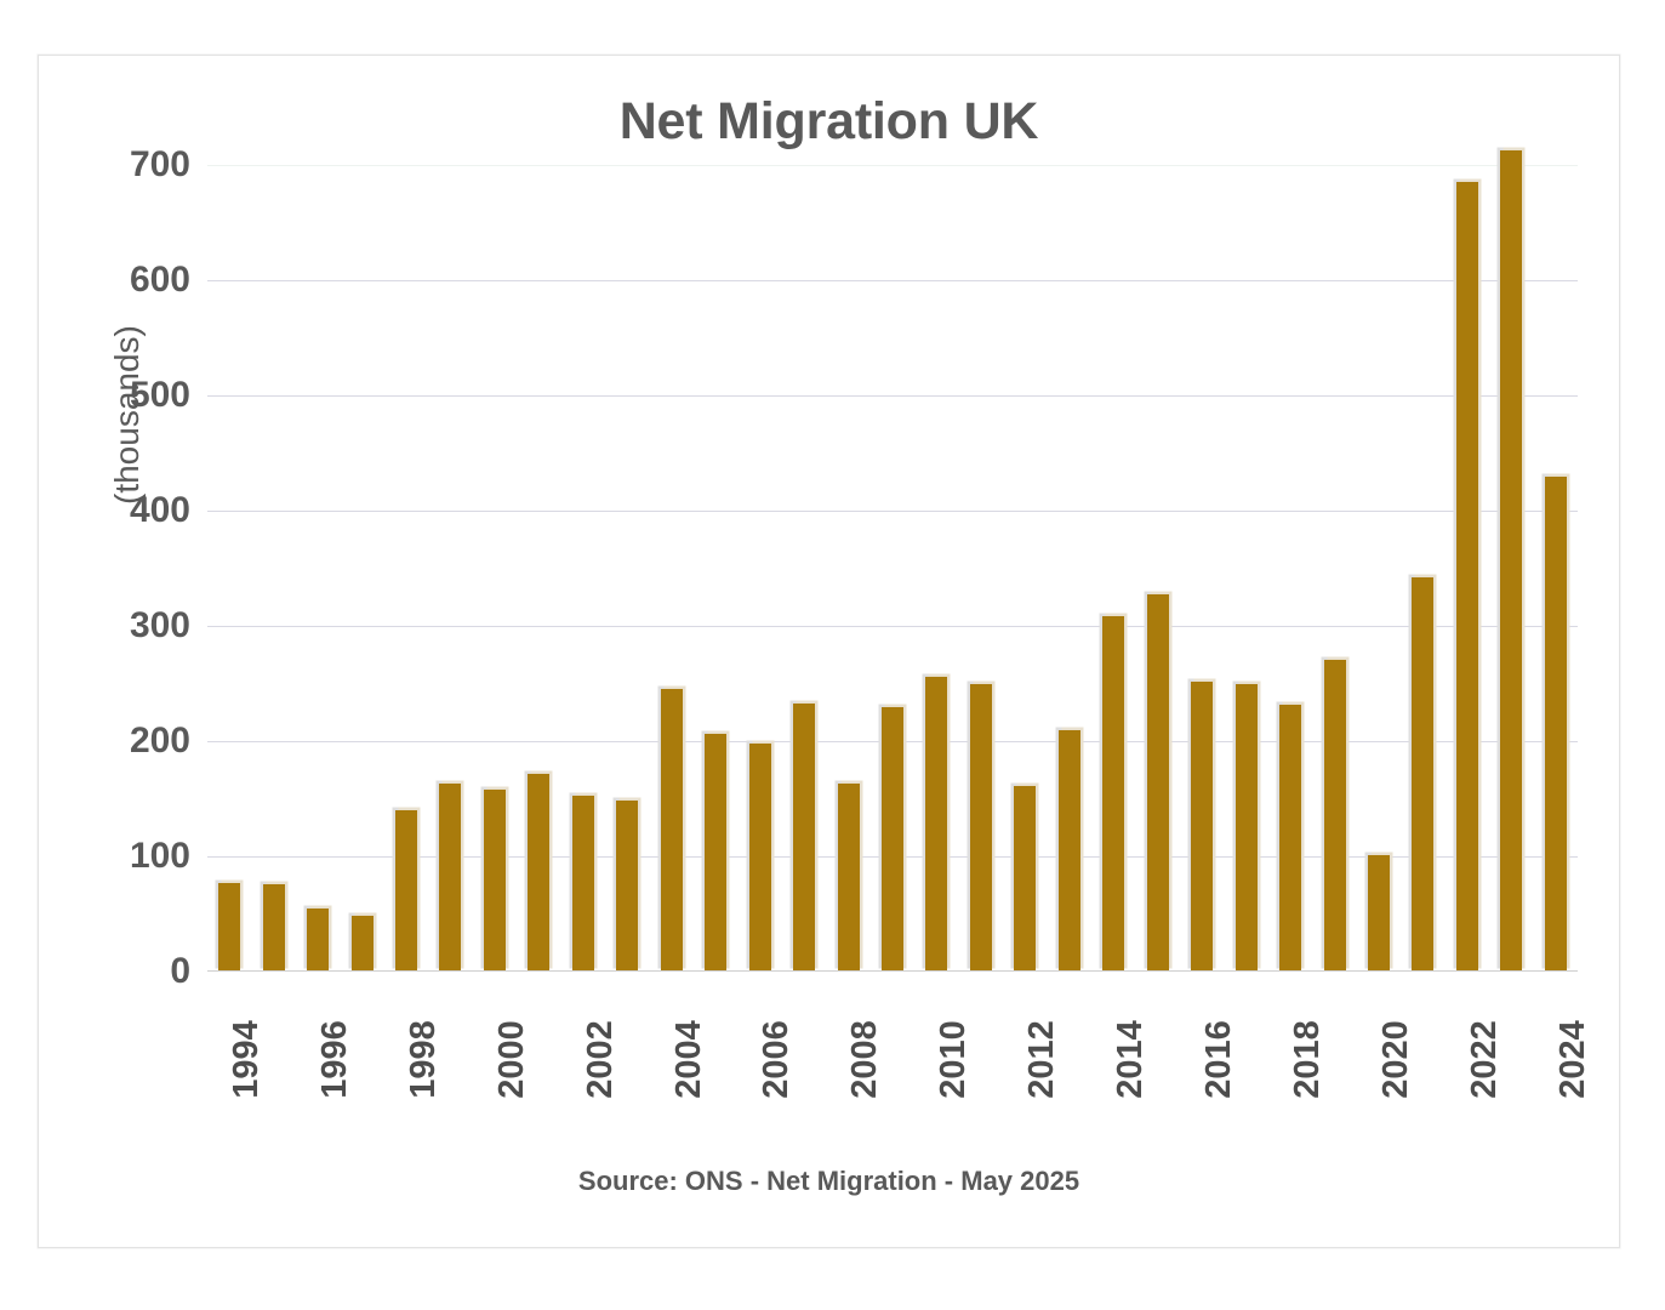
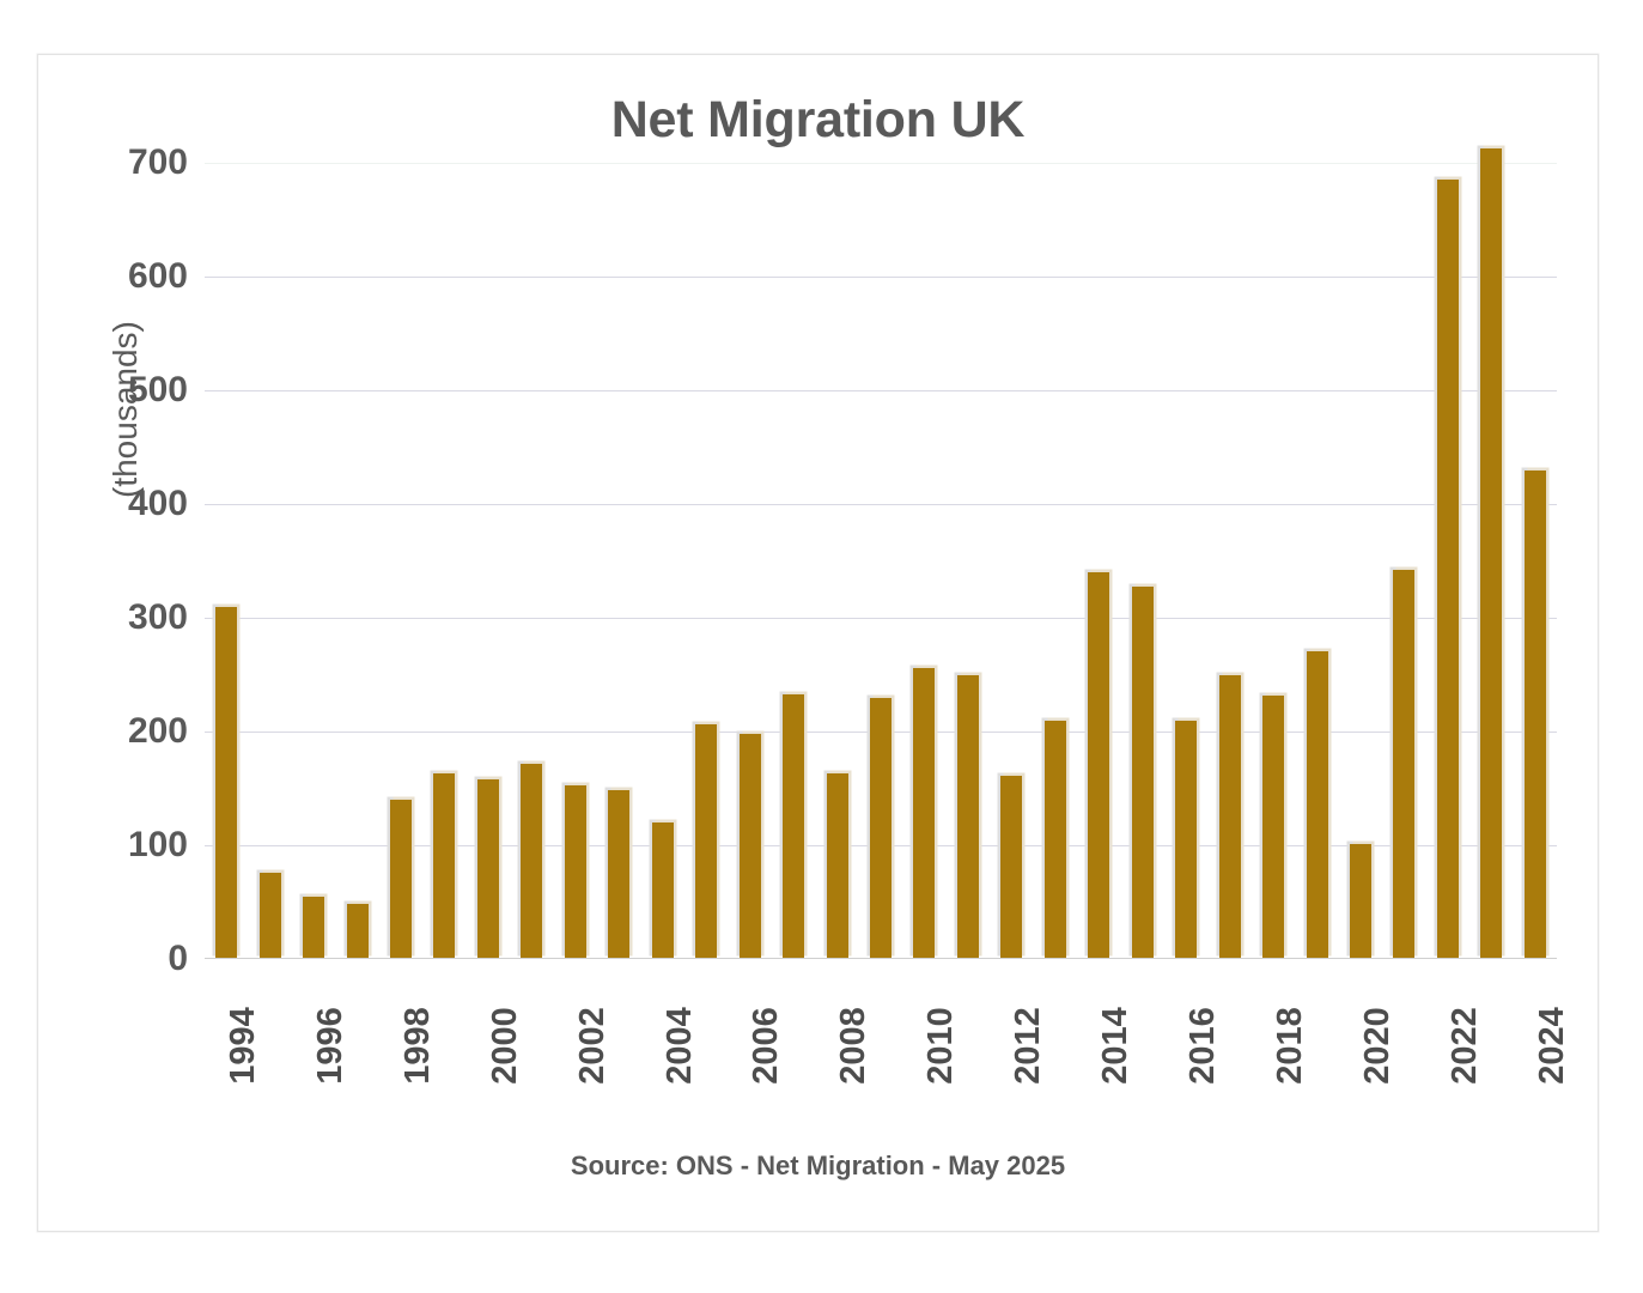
1994: 80 -> 310
2004: 240 -> 120
2014: 310 -> 340
2016: 250 -> 210
